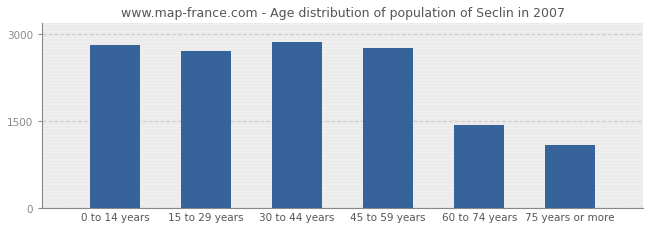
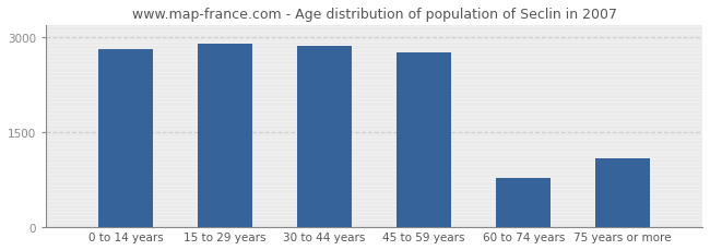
15 to 29 years: 2710 -> 2900
60 to 74 years: 1440 -> 780
